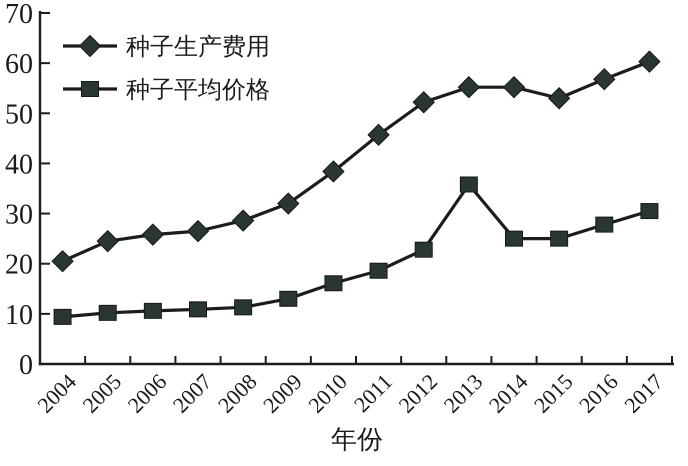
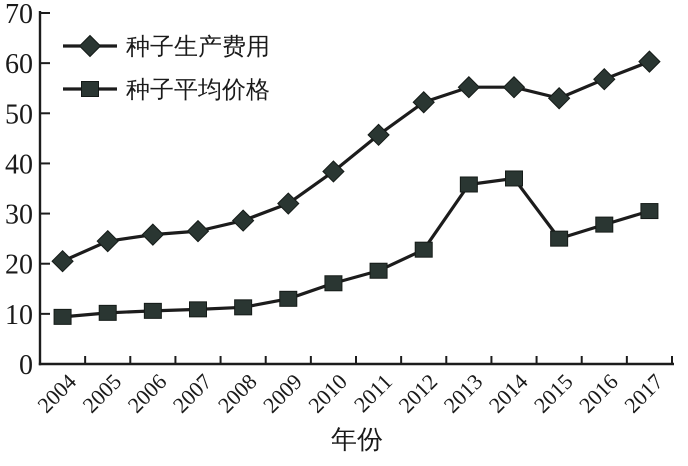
种子平均价格/2014: 25 -> 37
